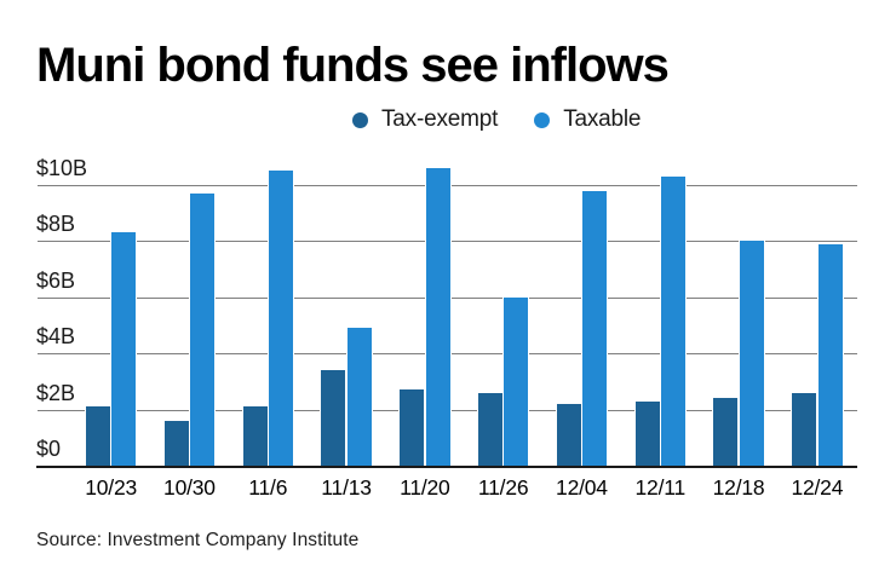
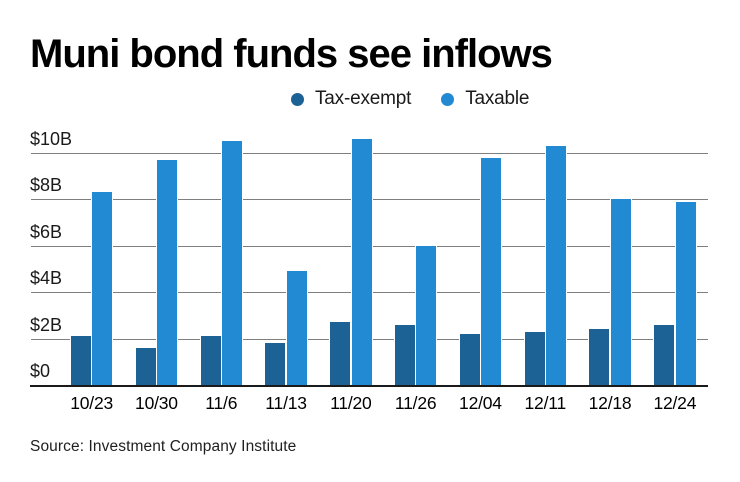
Tax-exempt/11/13: $3.4B -> $1.8B
